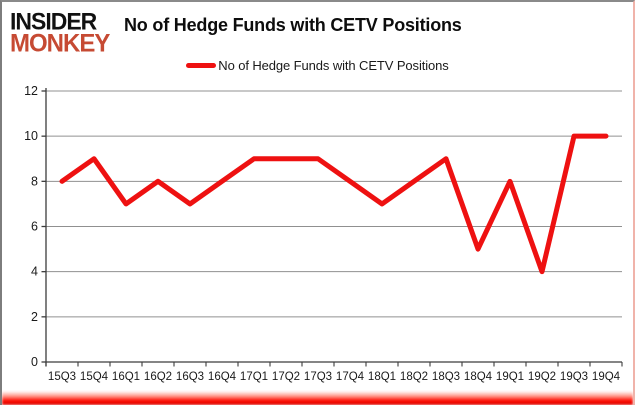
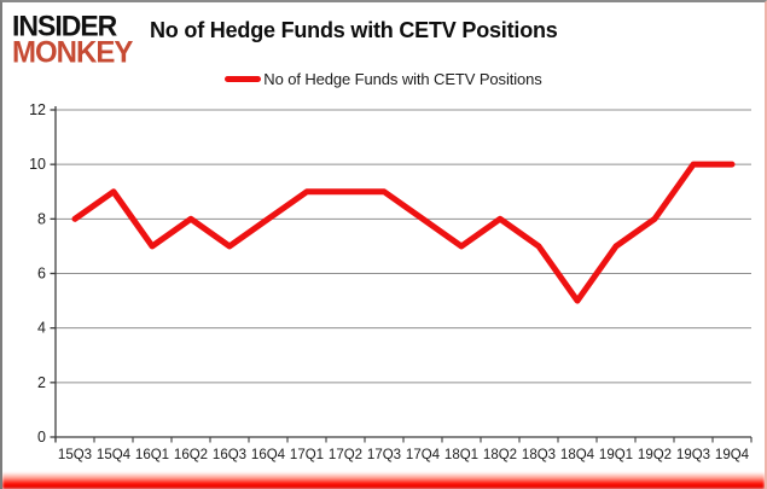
18Q3: 9 -> 7
19Q1: 8 -> 7
19Q2: 4 -> 8
